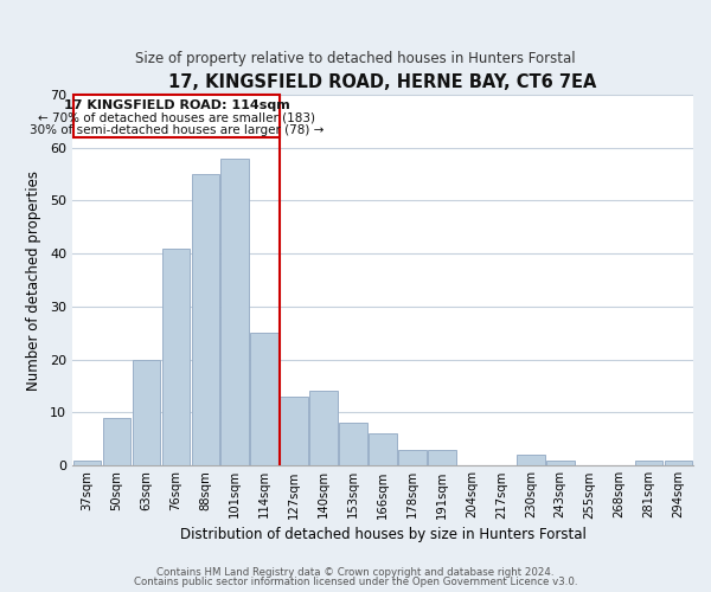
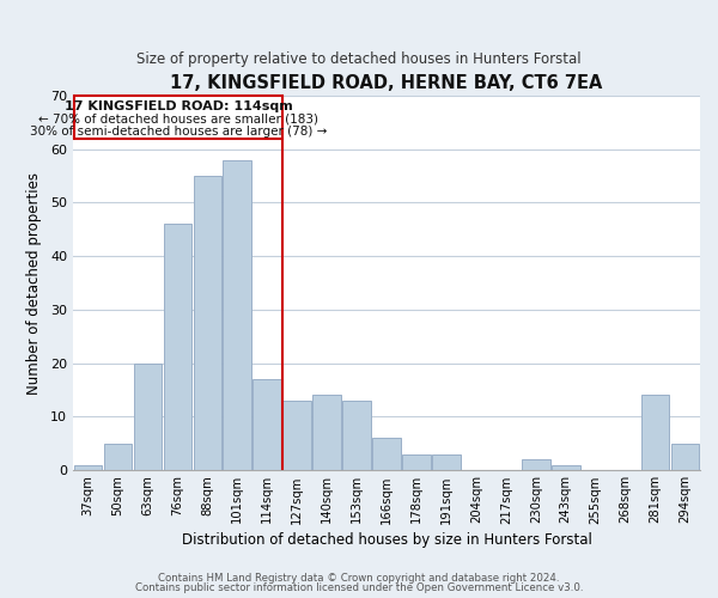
50sqm: 9 -> 5
76sqm: 41 -> 46
114sqm: 25 -> 17
153sqm: 8 -> 13
281sqm: 1 -> 14
294sqm: 1 -> 5
